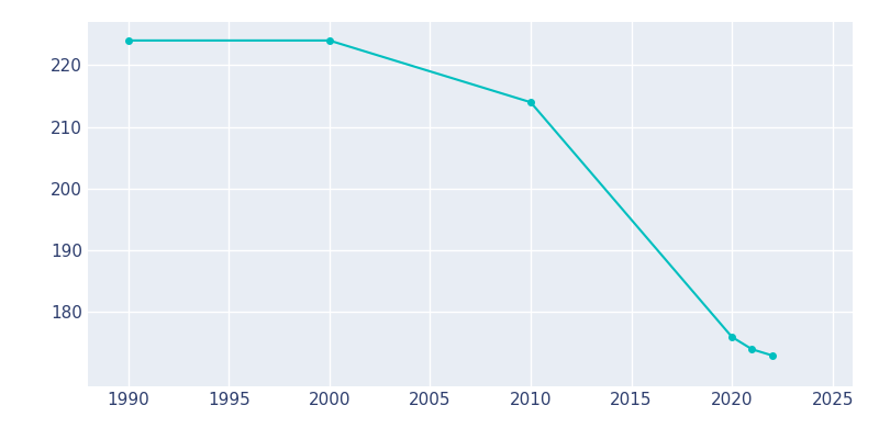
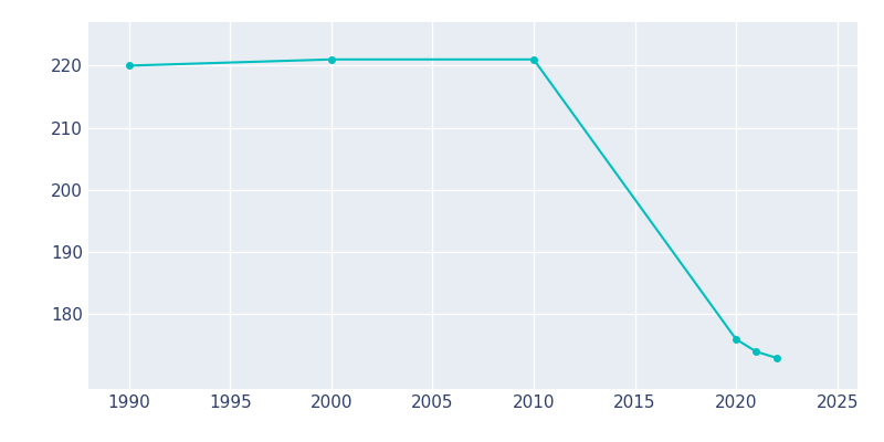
1990: 224 -> 220
2000: 224 -> 221
2010: 214 -> 221
